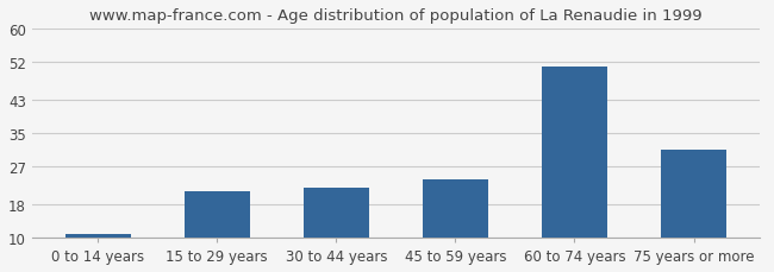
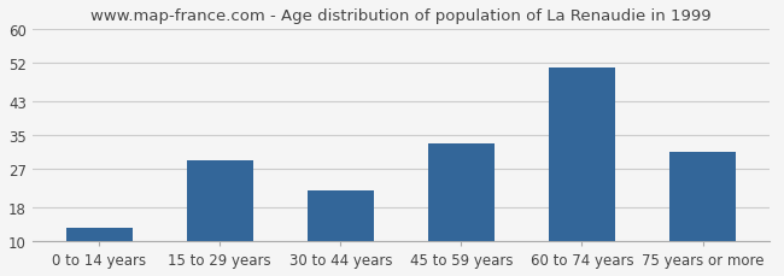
0 to 14 years: 11 -> 13
15 to 29 years: 21 -> 29
45 to 59 years: 24 -> 33
